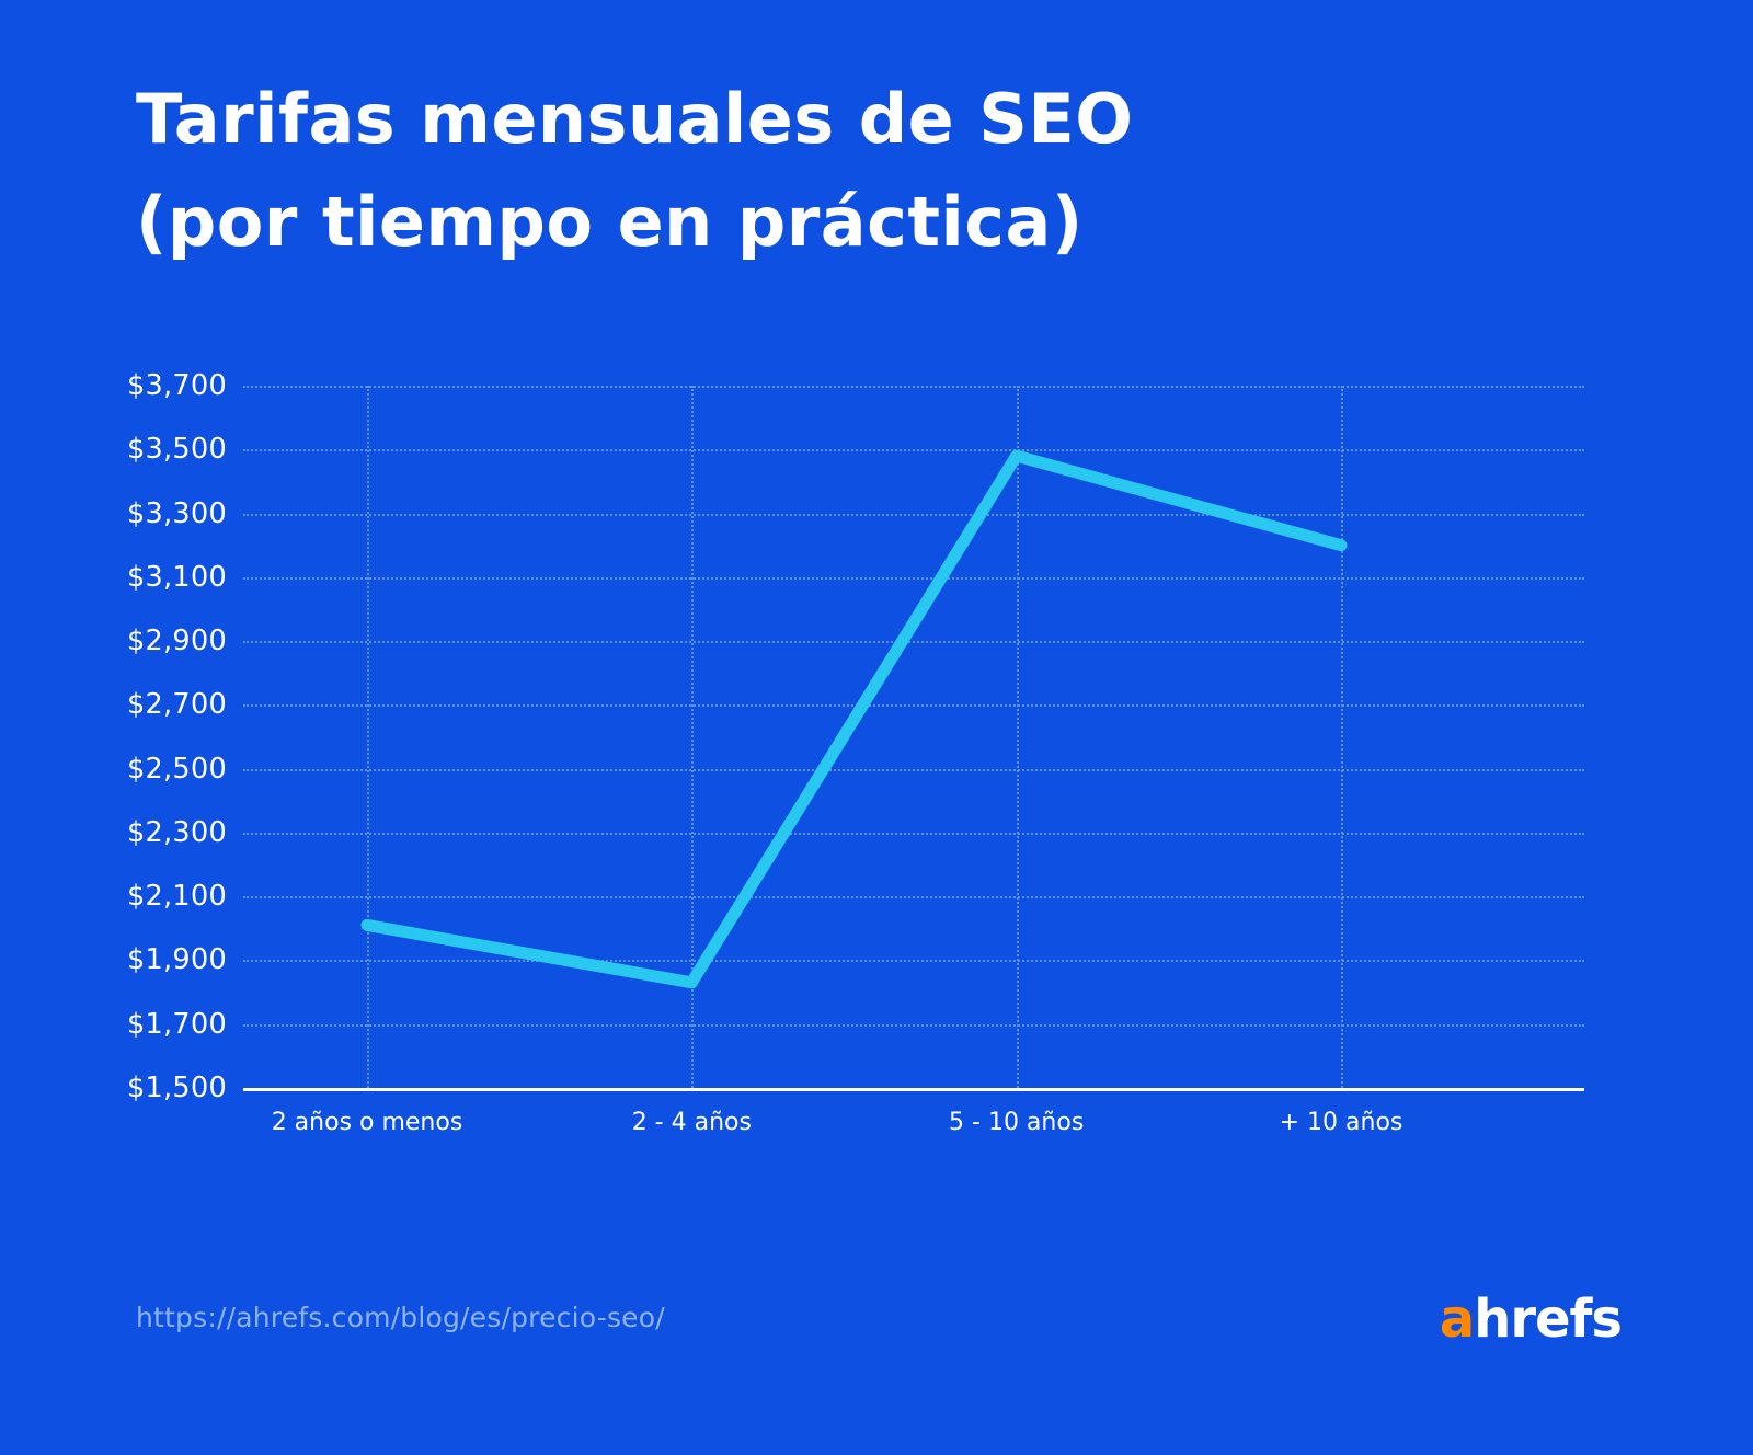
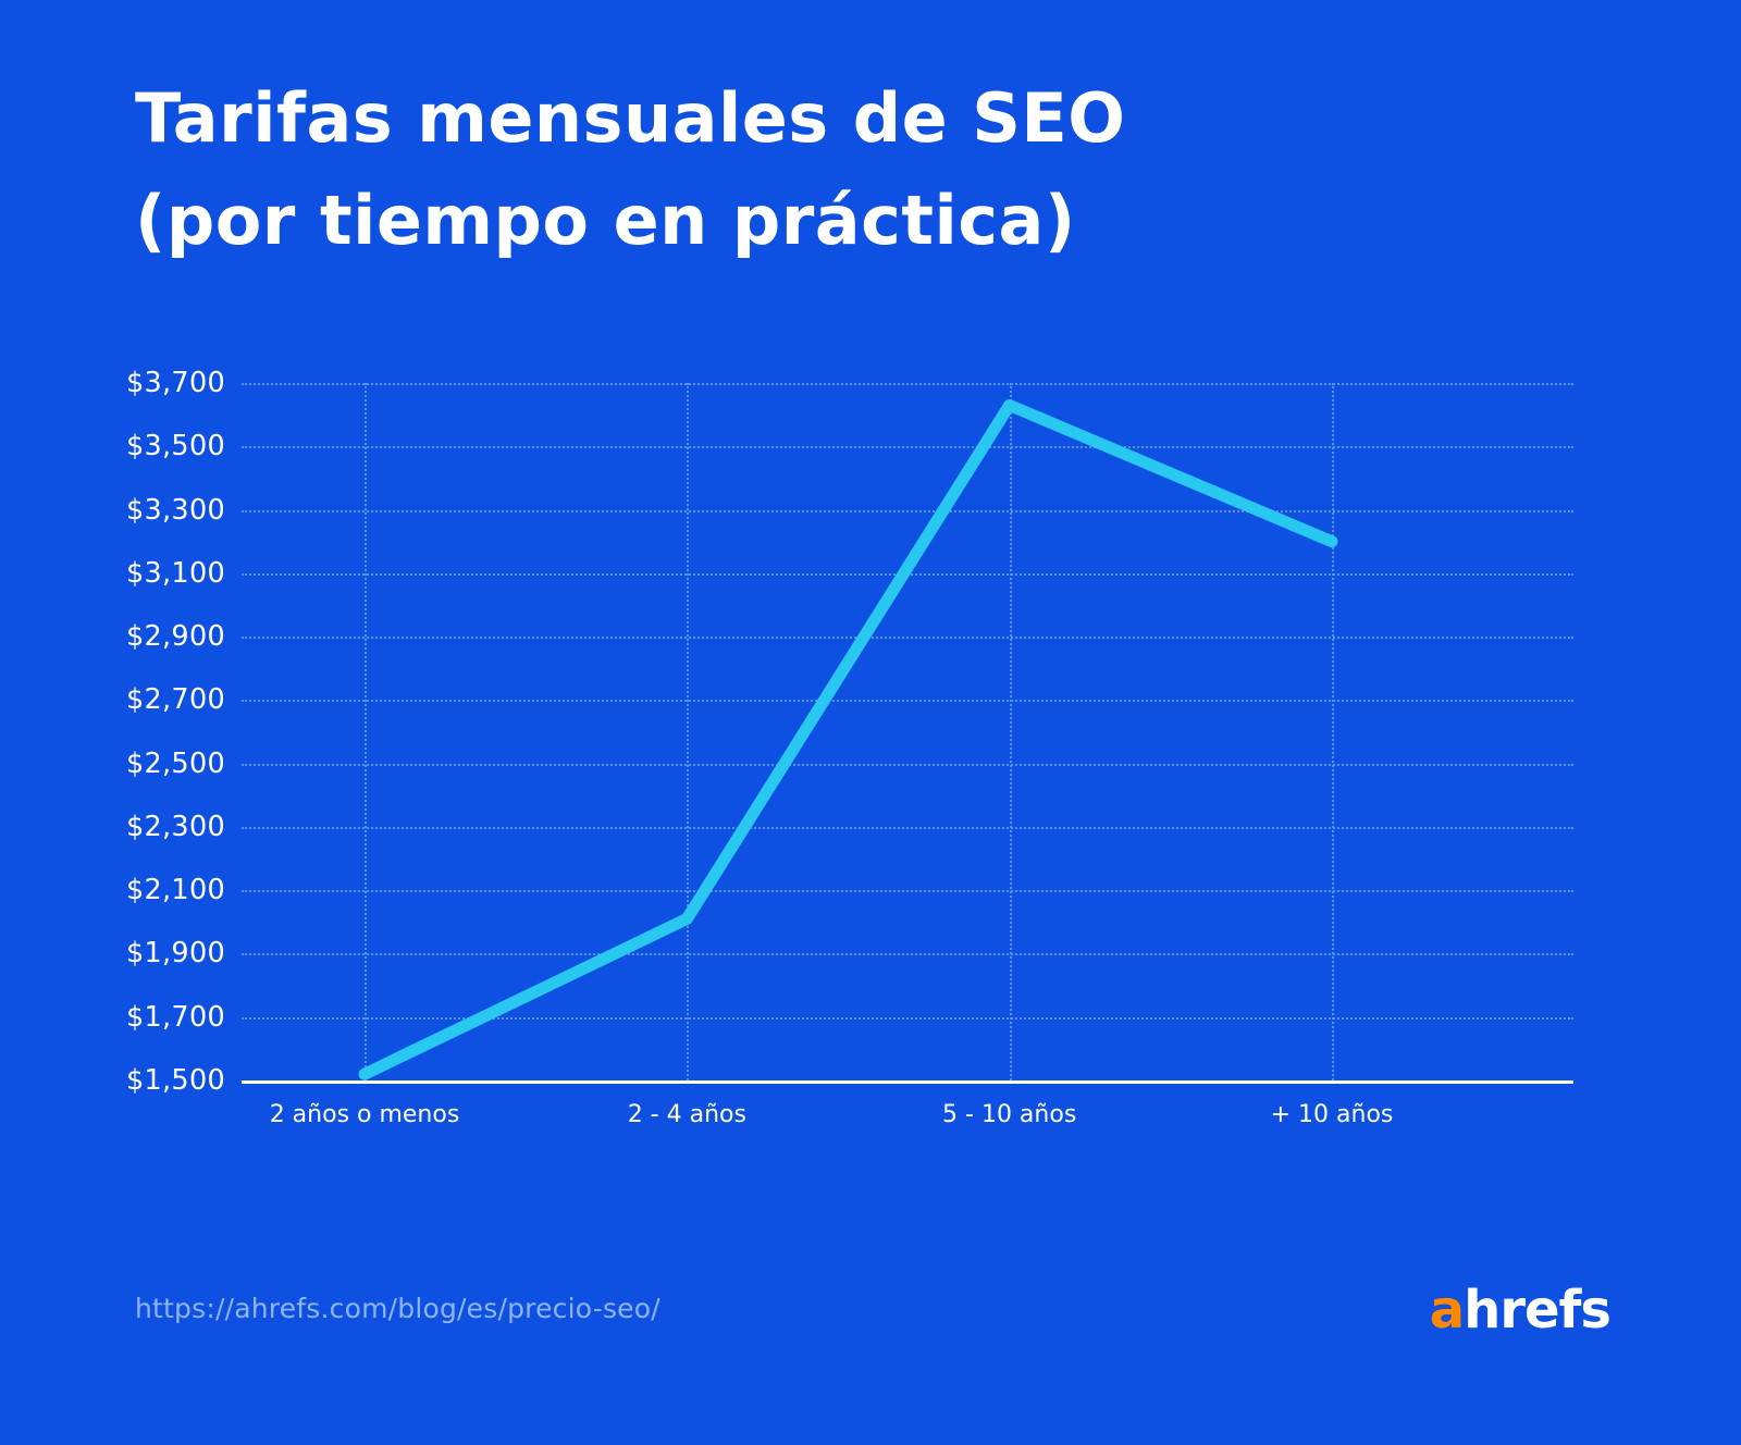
2 años o menos: $2010 -> $1520
2 - 4 años: $1830 -> $2010
5 - 10 años: $3480 -> $3630
